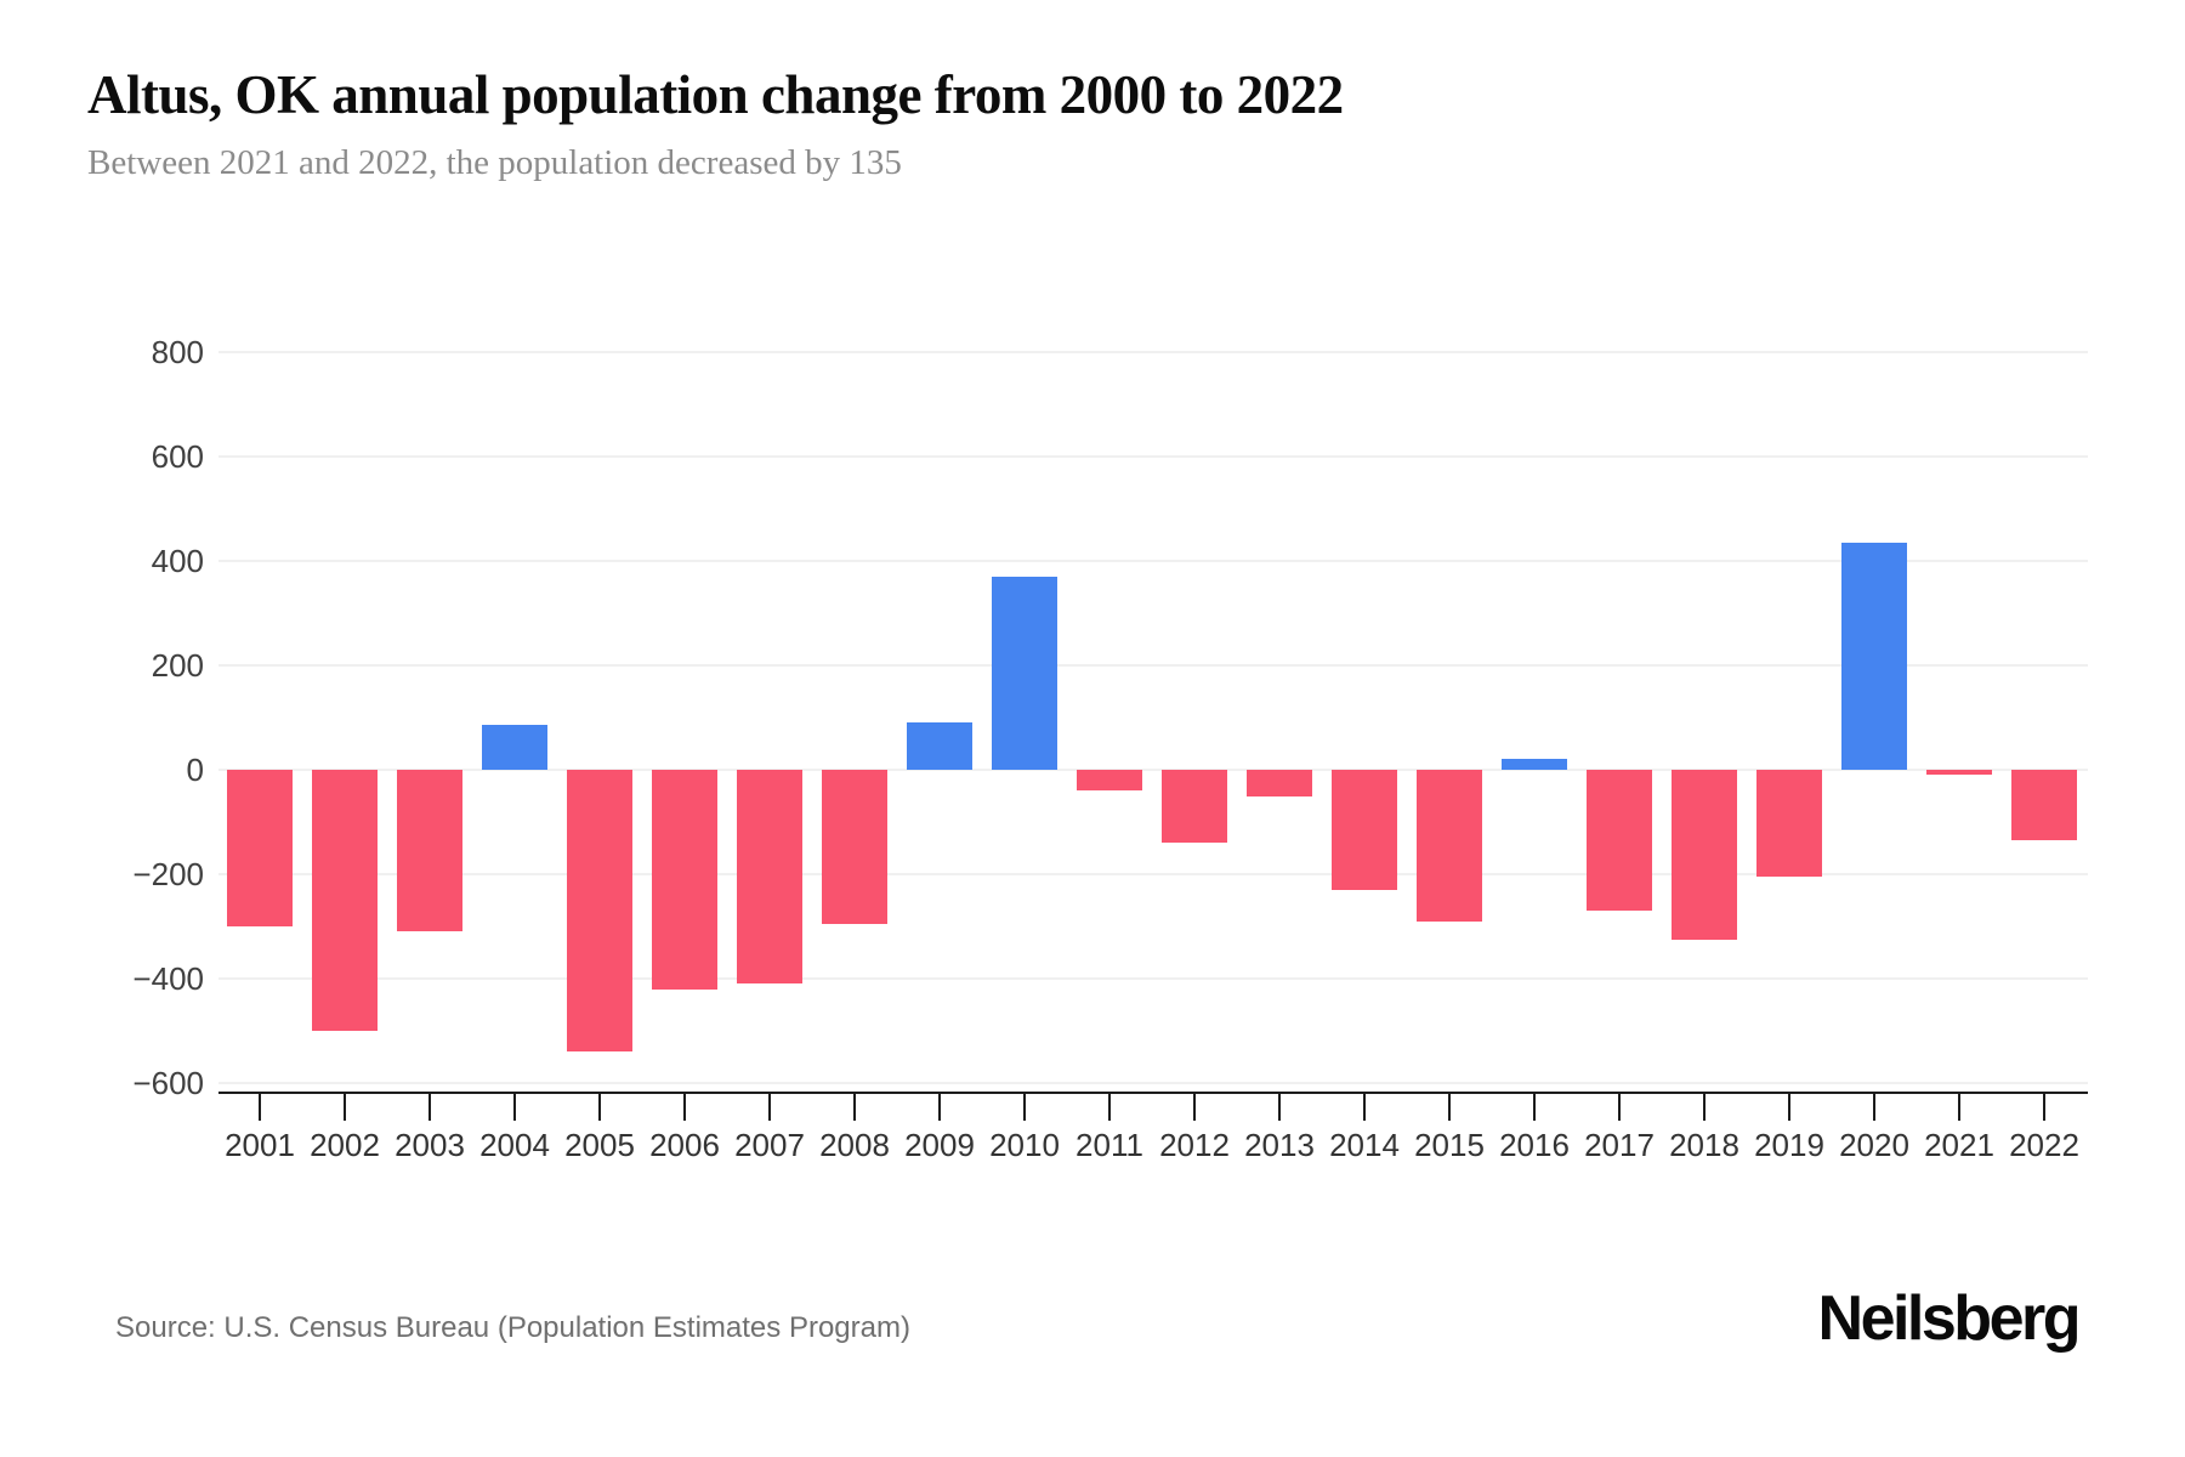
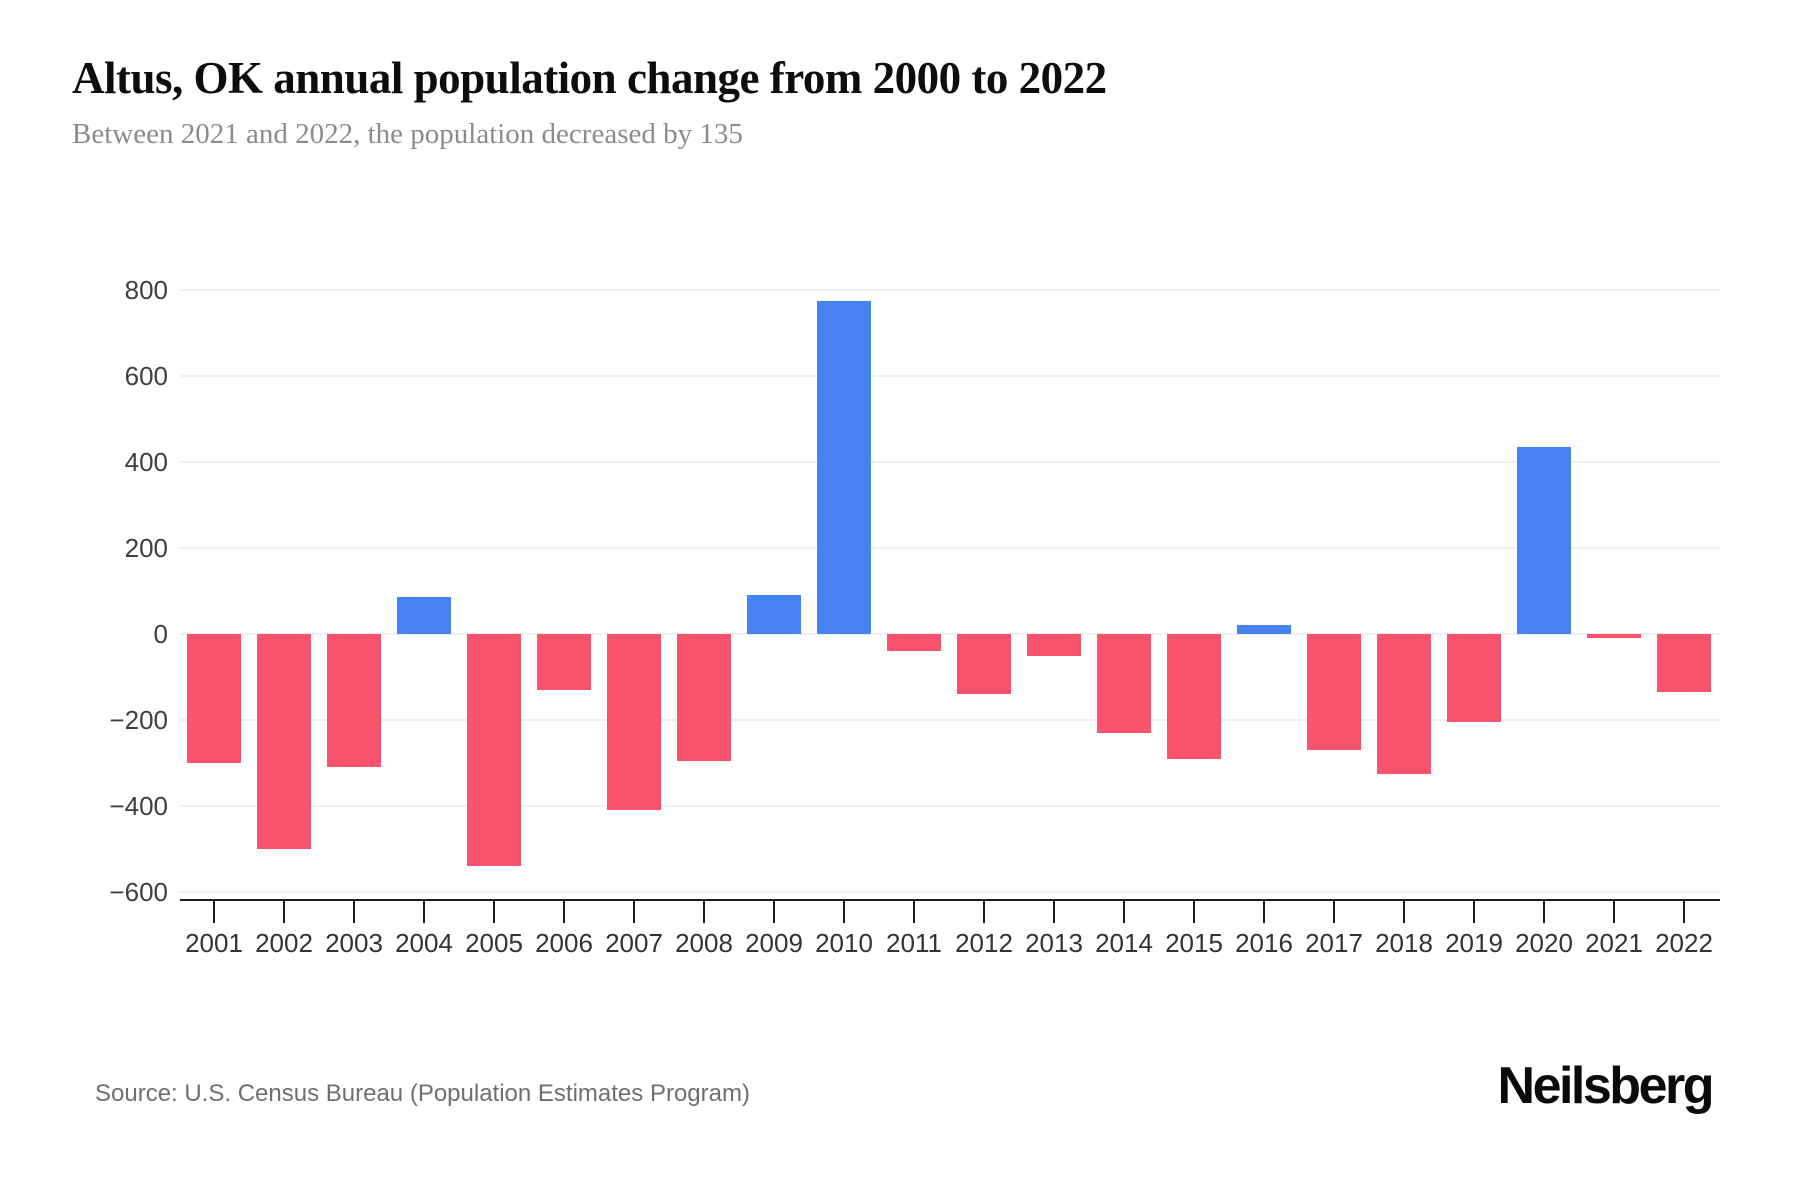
2006: -420 -> -130
2010: 370 -> 780
